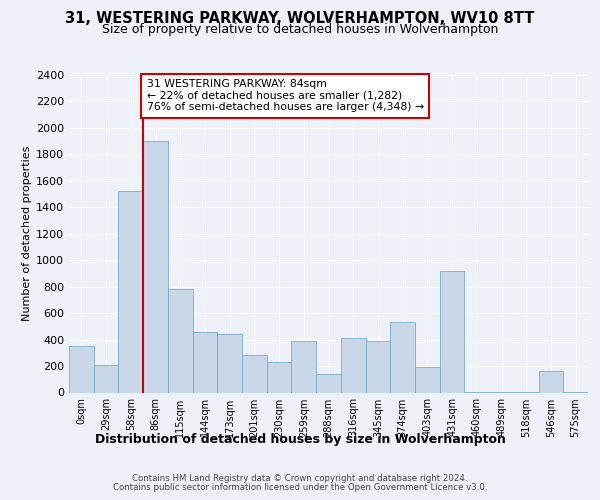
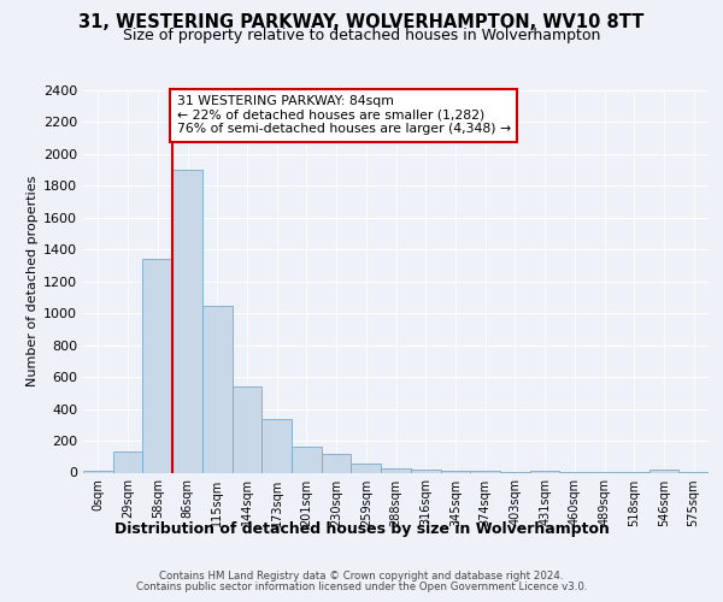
0sqm: 350 -> 10
29sqm: 210 -> 130
58sqm: 1520 -> 1340
115sqm: 780 -> 1050
144sqm: 460 -> 540
173sqm: 440 -> 340
201sqm: 280 -> 160
230sqm: 230 -> 120
259sqm: 390 -> 60
288sqm: 140 -> 30
316sqm: 410 -> 20
345sqm: 390 -> 20
374sqm: 530 -> 10
403sqm: 190 -> 0
431sqm: 920 -> 20
546sqm: 160 -> 20
